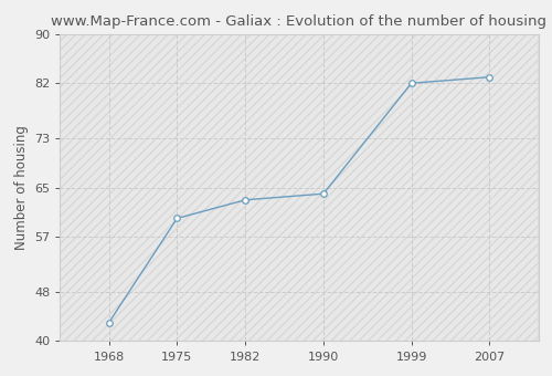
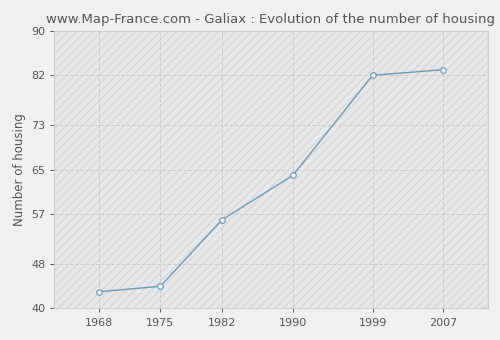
1975: 60 -> 44
1982: 63 -> 56
